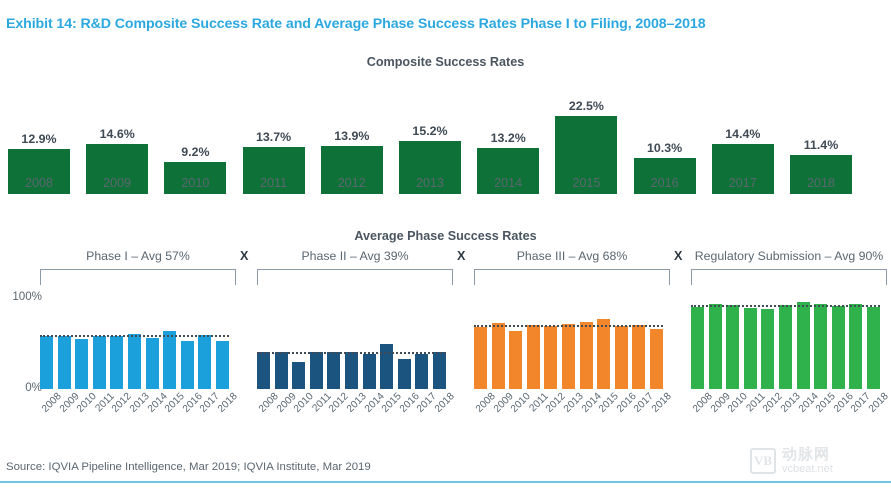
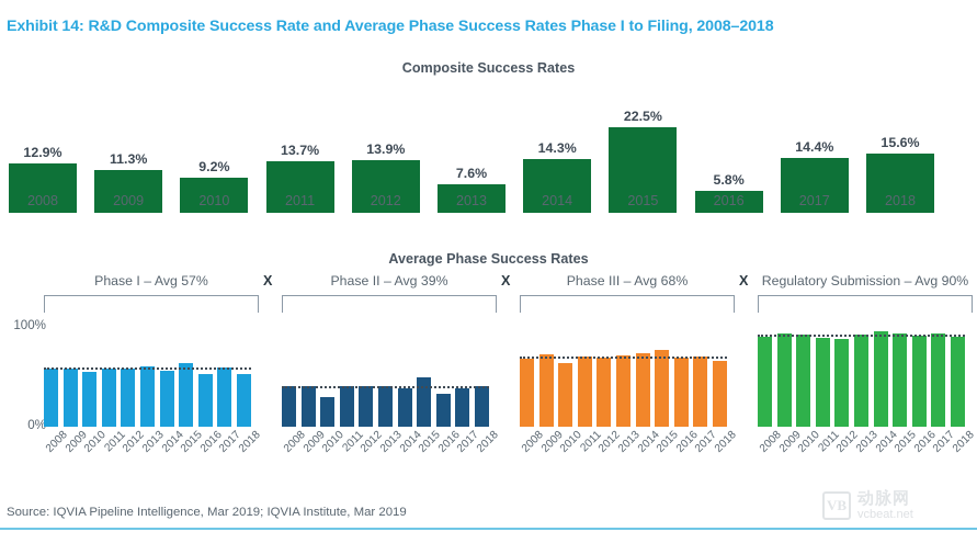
Composite Success Rates/2009: 14.6% -> 11.3%
Composite Success Rates/2013: 15.2% -> 7.6%
Composite Success Rates/2014: 13.2% -> 14.3%
Composite Success Rates/2016: 10.3% -> 5.8%
Composite Success Rates/2018: 11.4% -> 15.6%
